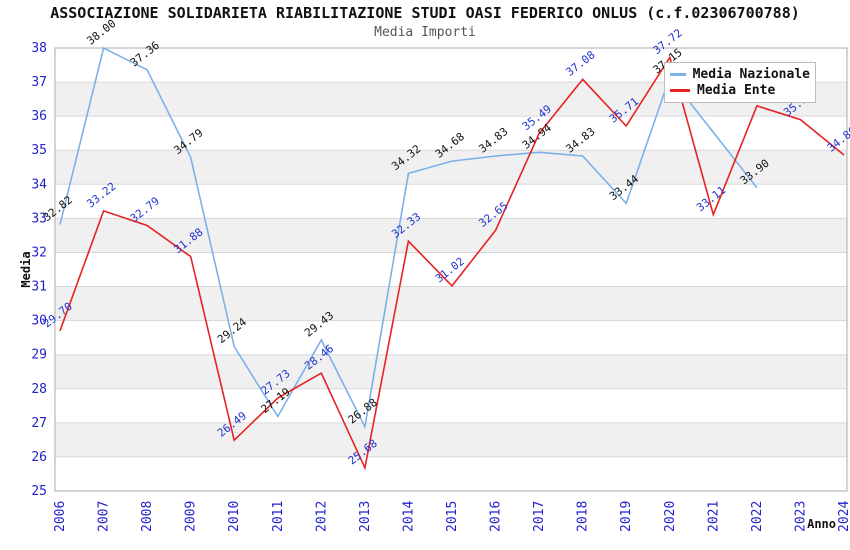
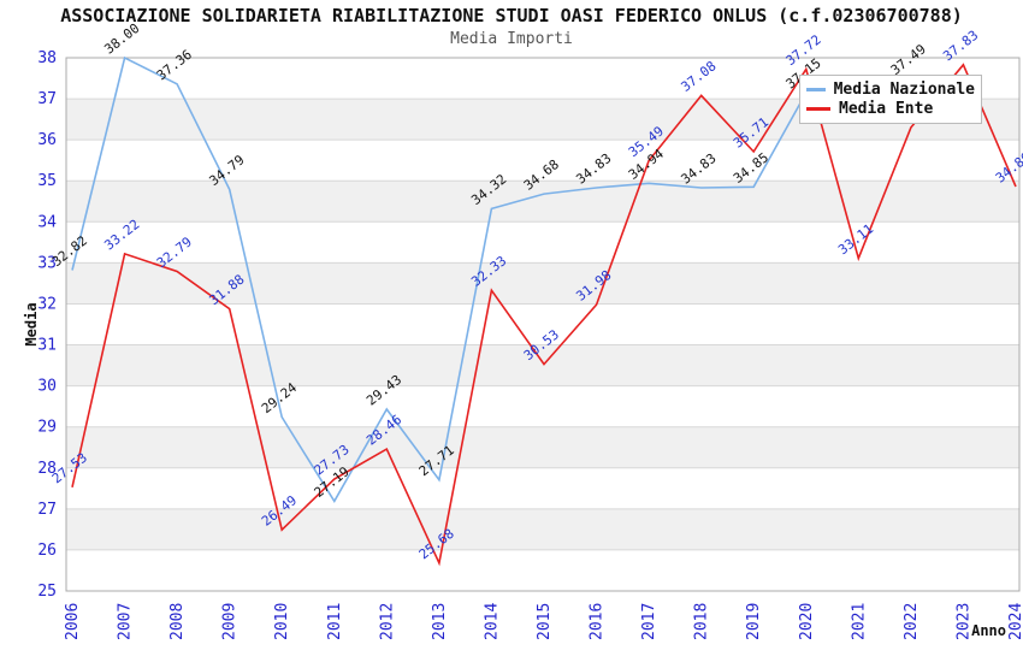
Media Ente/2006: 29.70 -> 27.53
Media Nazionale/2013: 26.88 -> 27.71
Media Ente/2015: 31.02 -> 30.53
Media Ente/2016: 32.65 -> 31.98
Media Nazionale/2019: 33.44 -> 34.85
Media Nazionale/2022: 33.90 -> 37.49
Media Ente/2023: 35.90 -> 37.83
